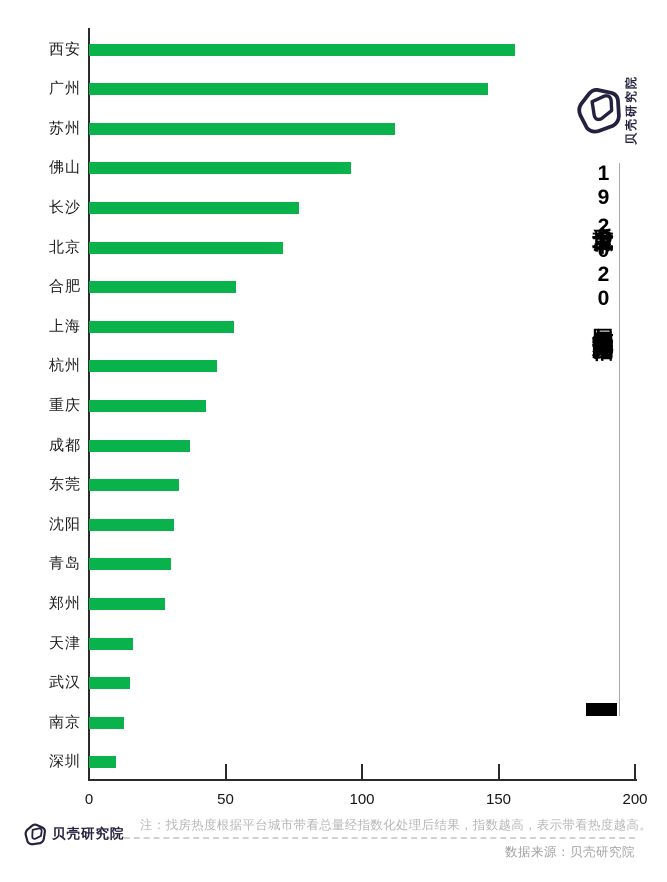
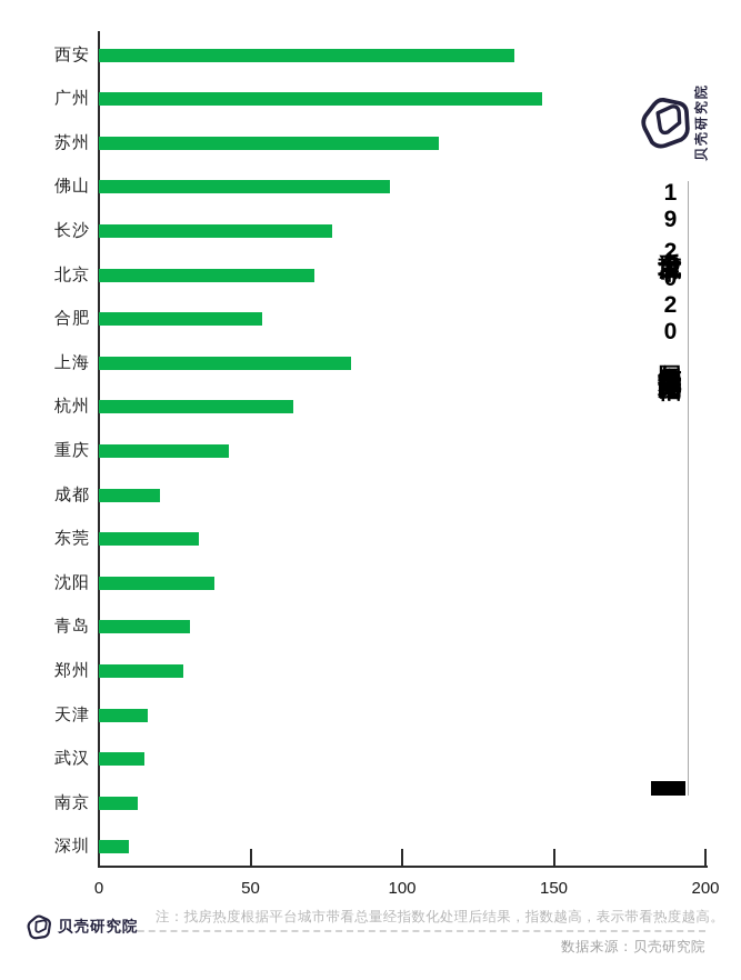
西安: 156 -> 137
上海: 53 -> 83
杭州: 47 -> 64
成都: 37 -> 20
沈阳: 31 -> 38
